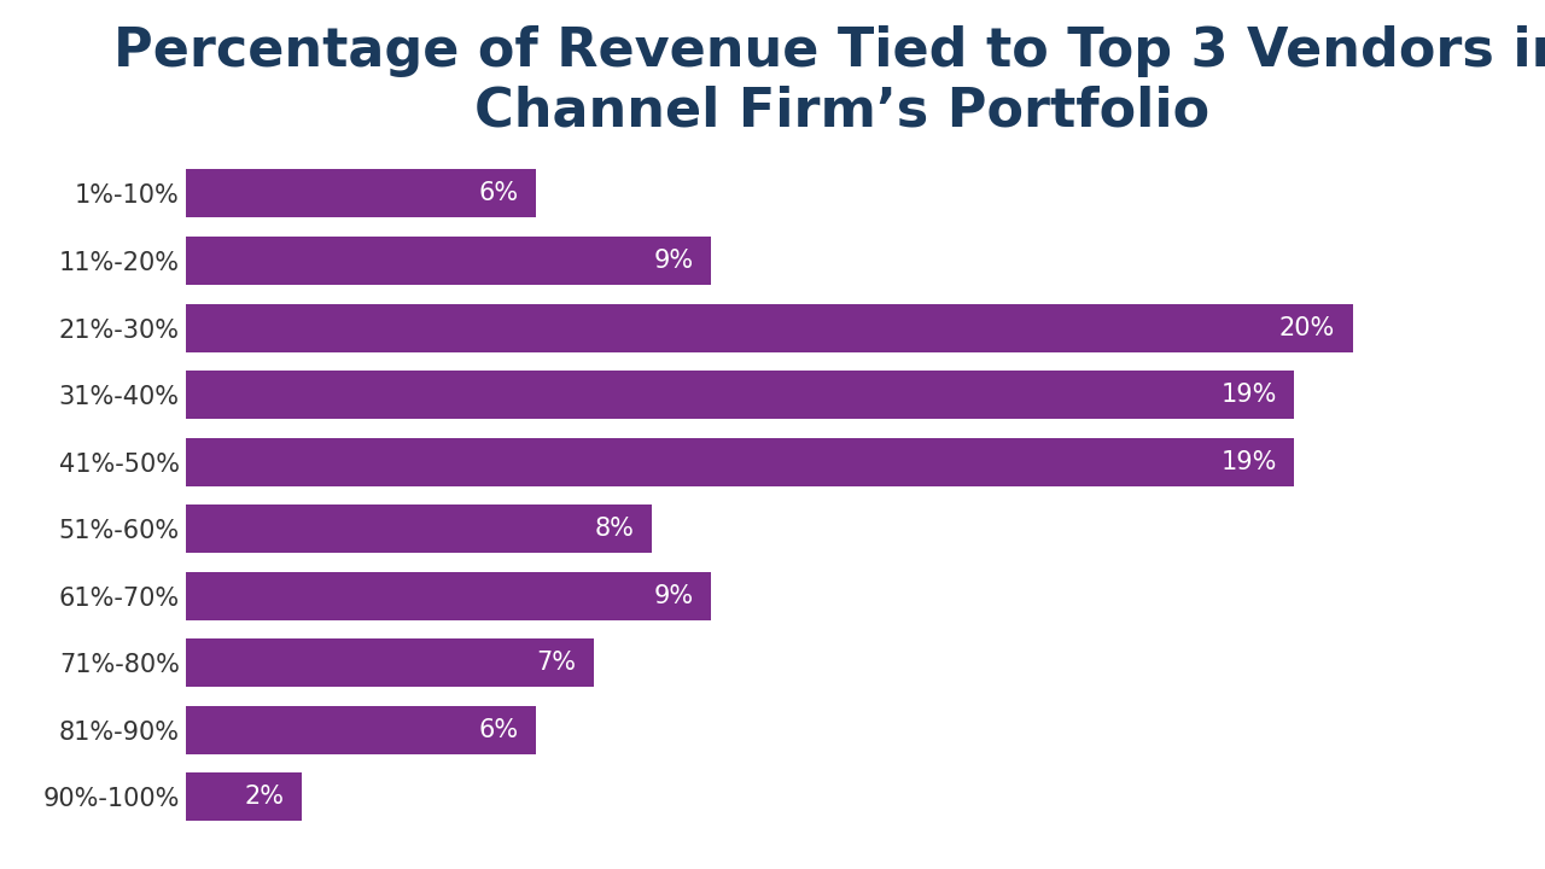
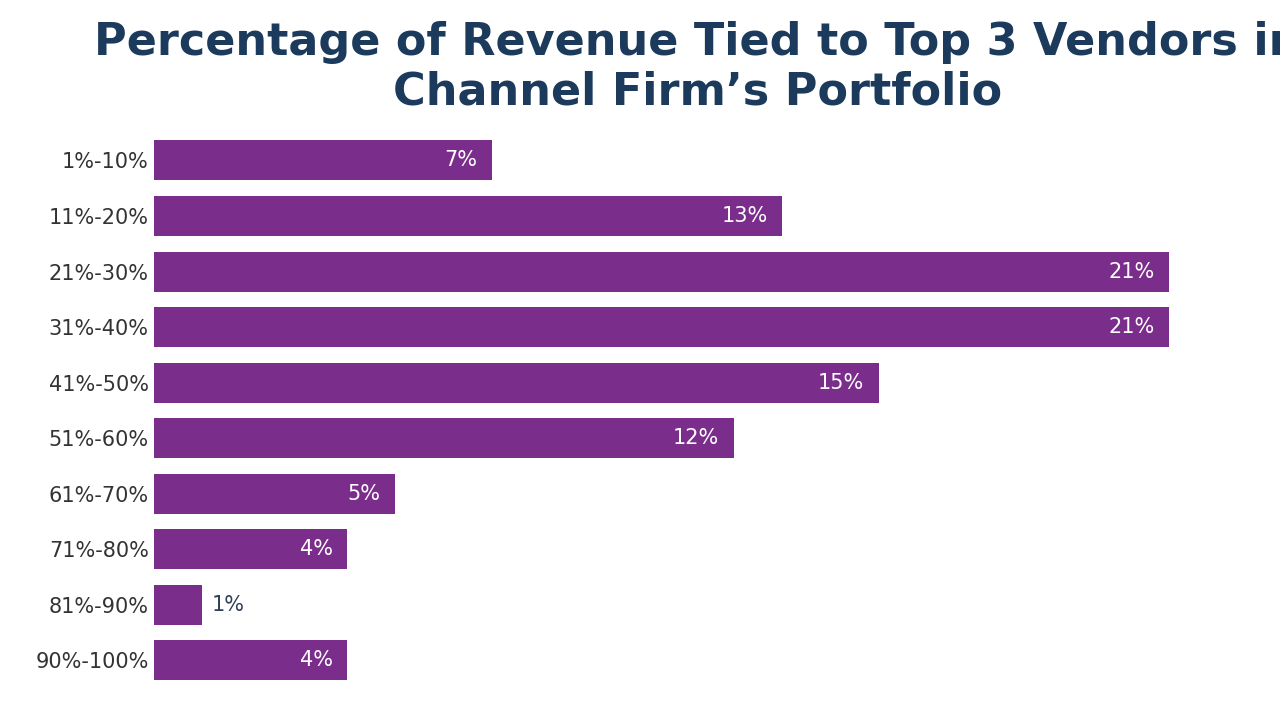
1%-10%: 6% -> 7%
11%-20%: 9% -> 13%
21%-30%: 20% -> 21%
31%-40%: 19% -> 21%
41%-50%: 19% -> 15%
51%-60%: 8% -> 12%
61%-70%: 9% -> 5%
71%-80%: 7% -> 4%
81%-90%: 6% -> 1%
90%-100%: 2% -> 4%
